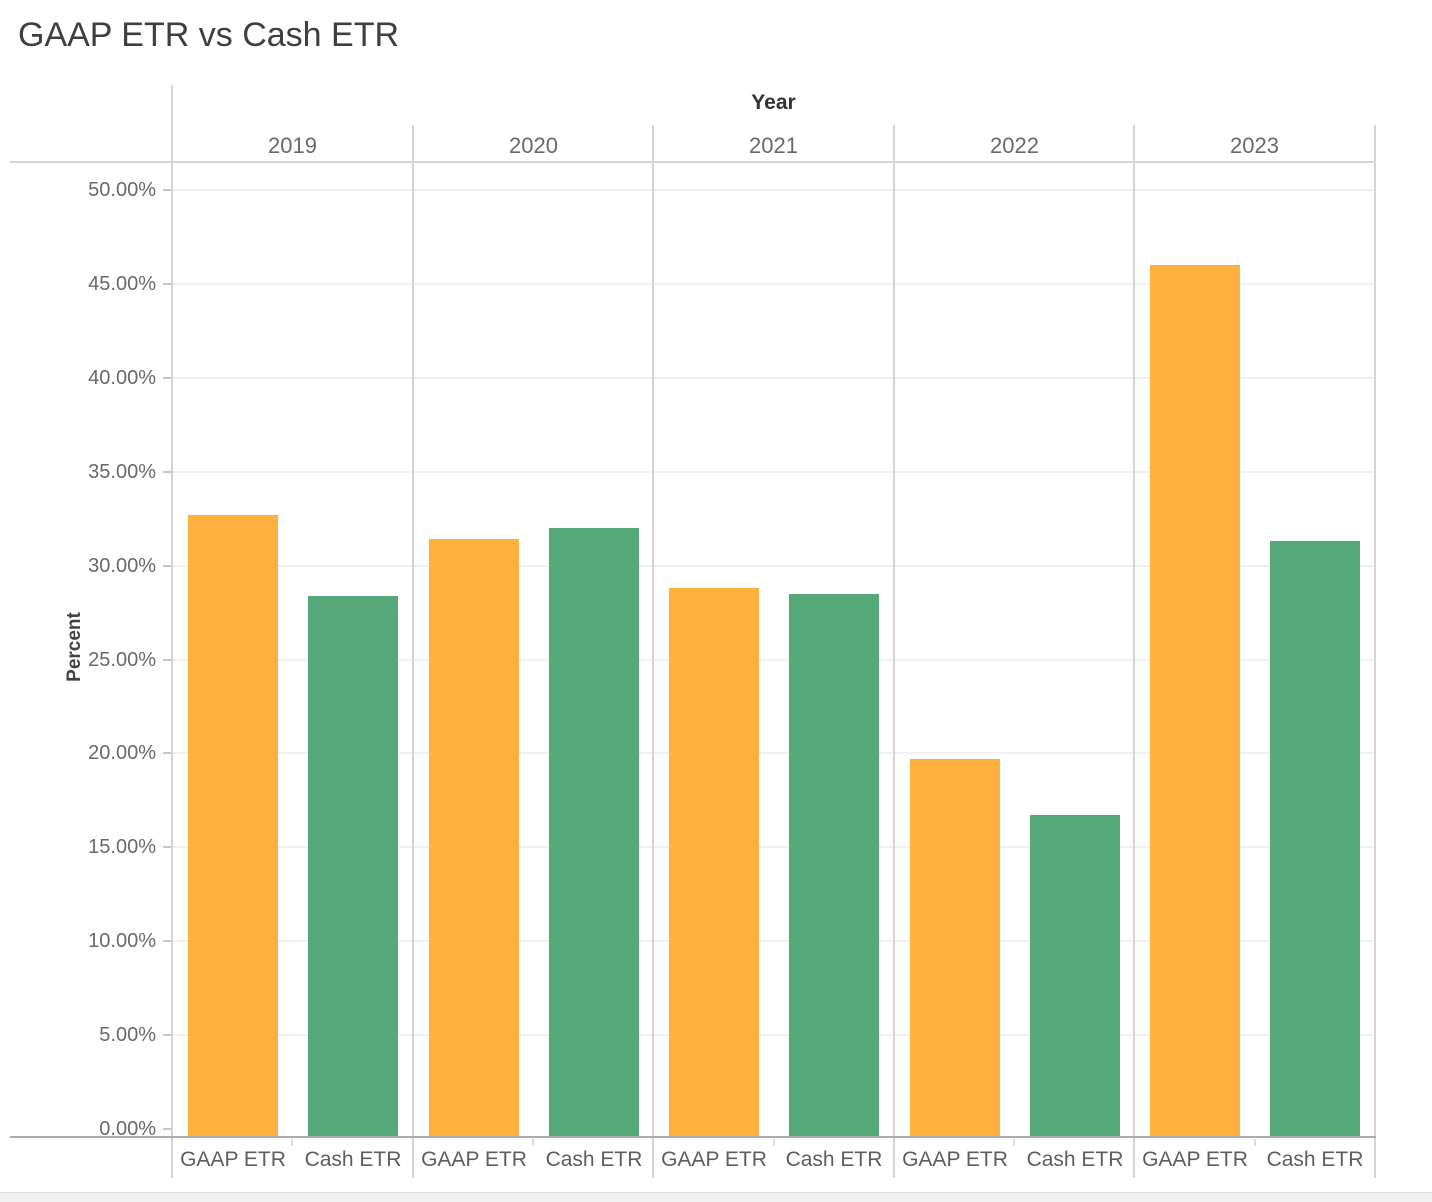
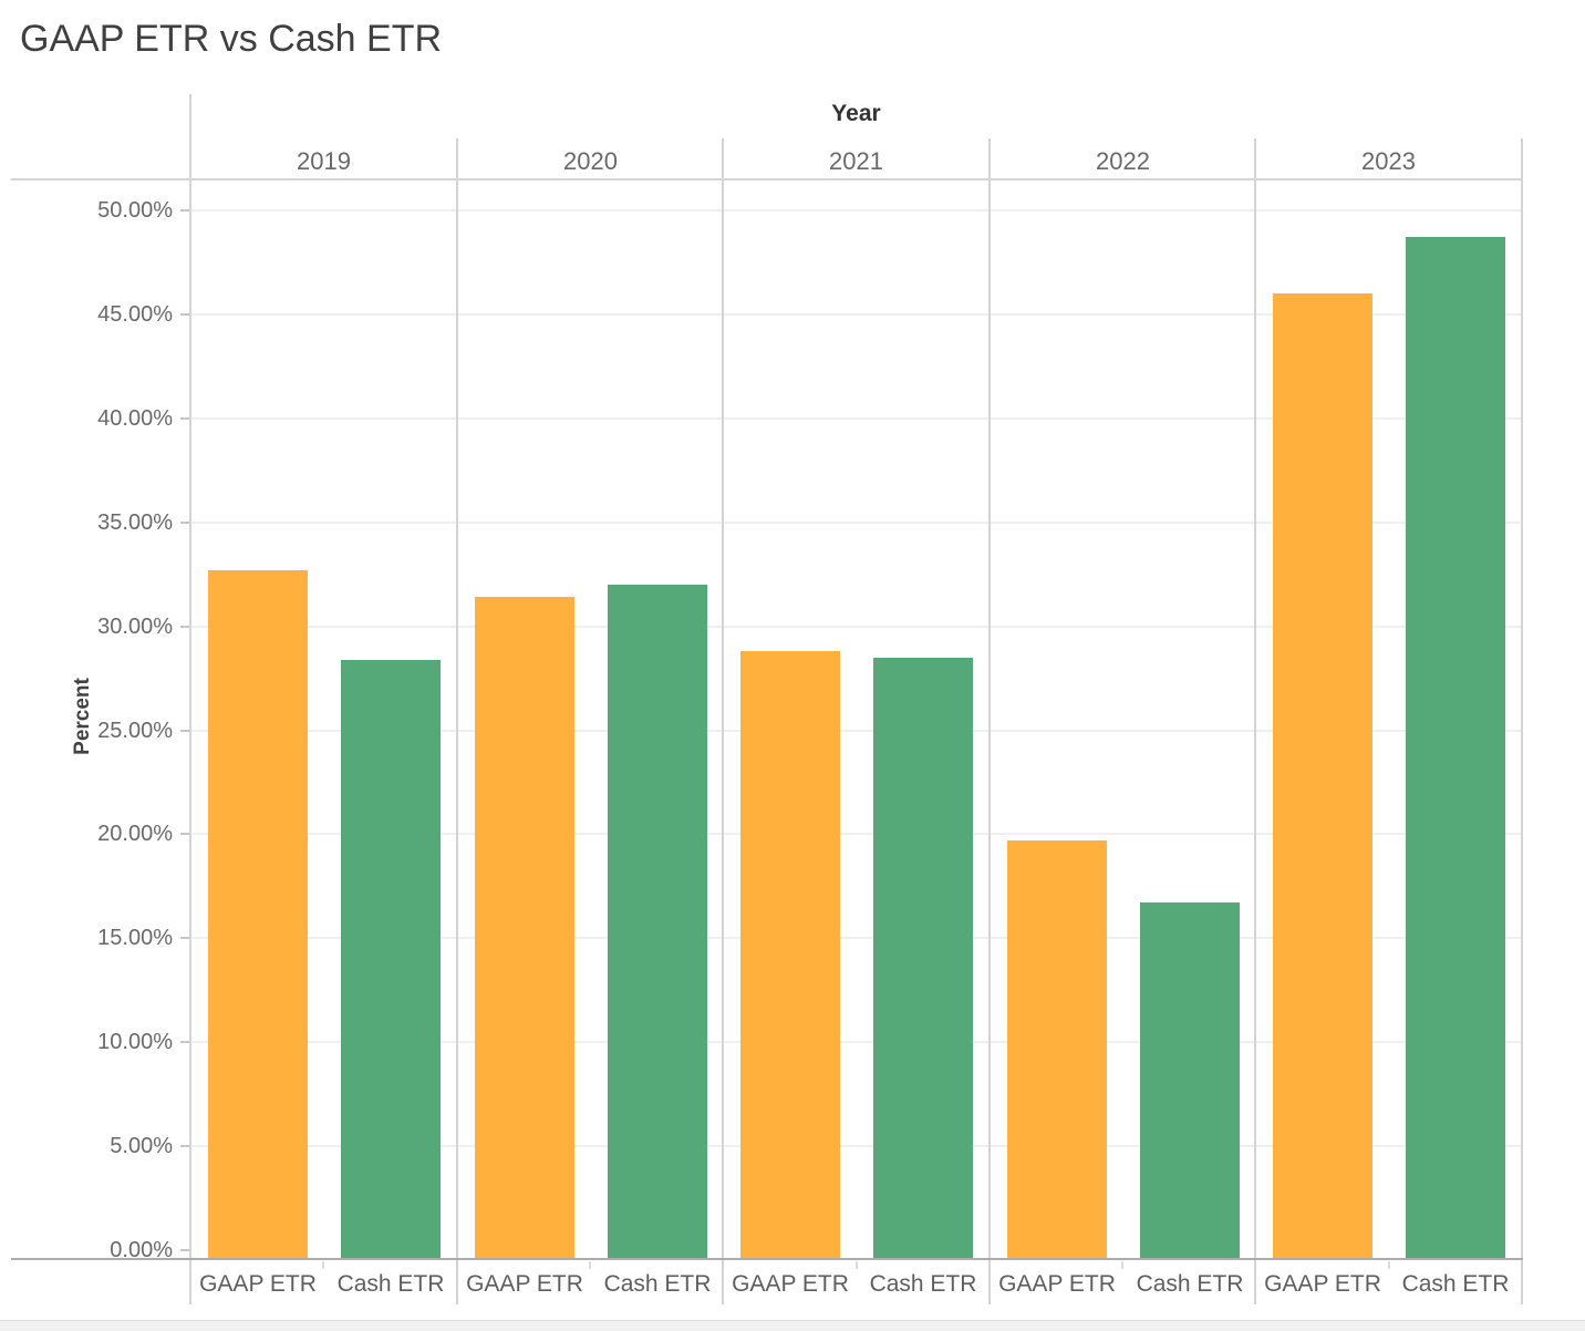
Cash ETR/2023: 31.3% -> 48.7%
